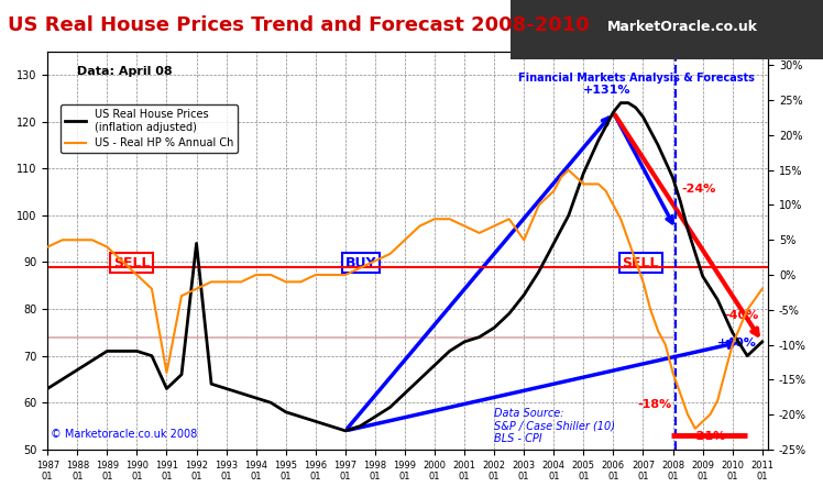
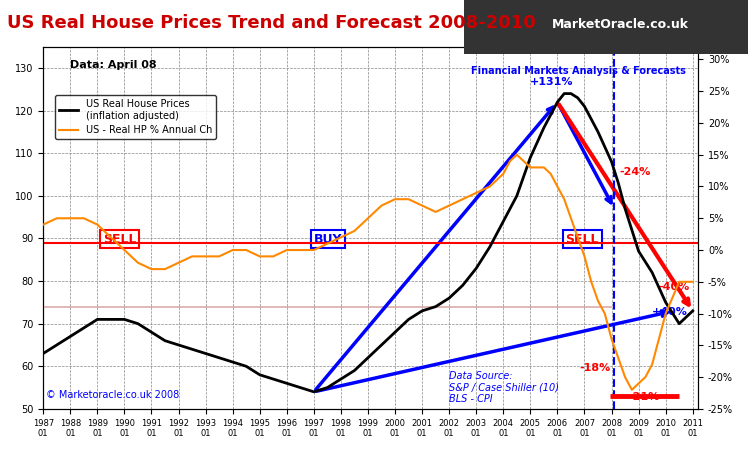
US Real House Prices (inflation adjusted)/1991 01: 63 -> 68
US - Real HP % Annual Ch/1991 01: -14% -> -3%
US Real House Prices (inflation adjusted)/1992 01: 94 -> 65
US - Real HP % Annual Ch/2003 01: 5% -> 9%
US - Real HP % Annual Ch/2011 01: -2% -> -5%
